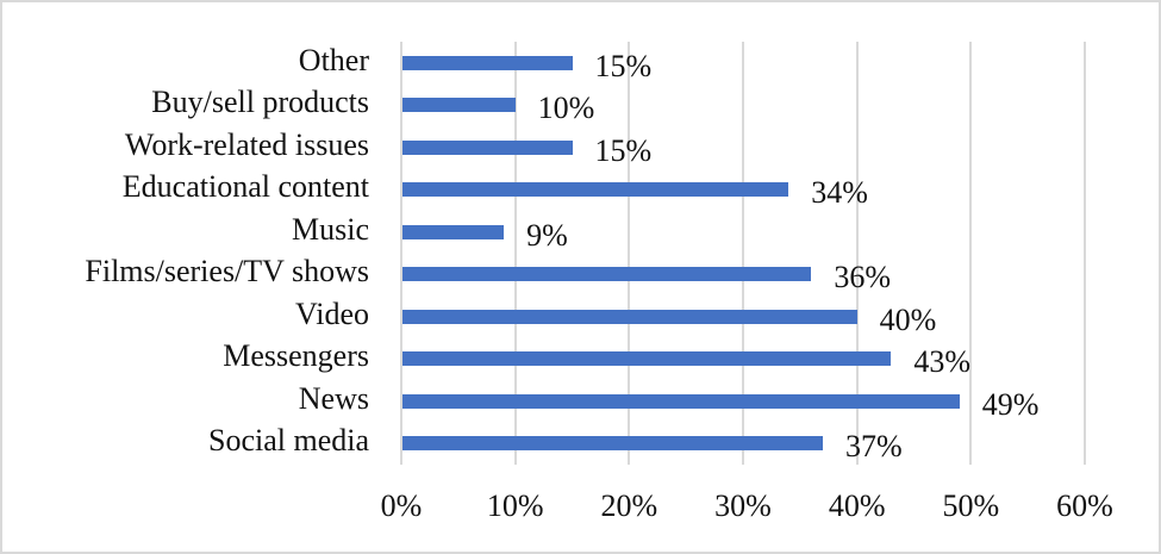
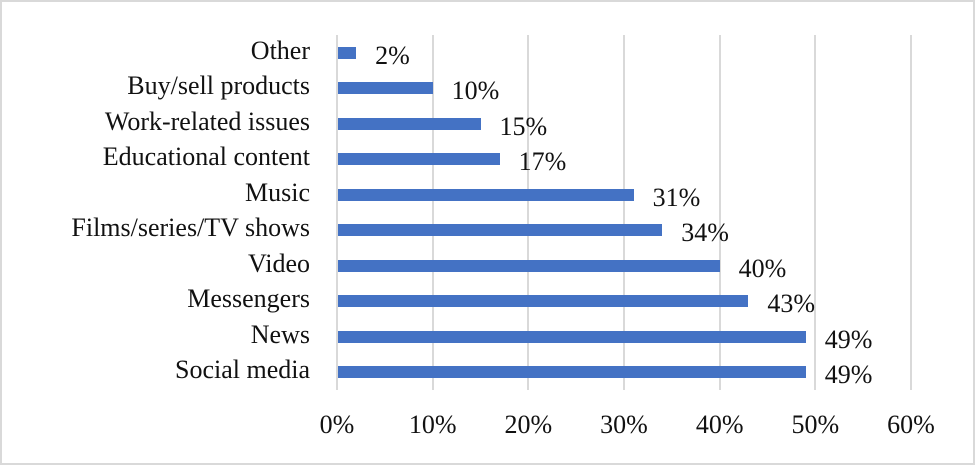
Other: 15% -> 2%
Educational content: 34% -> 17%
Music: 9% -> 31%
Films/series/TV shows: 36% -> 34%
Social media: 37% -> 49%
